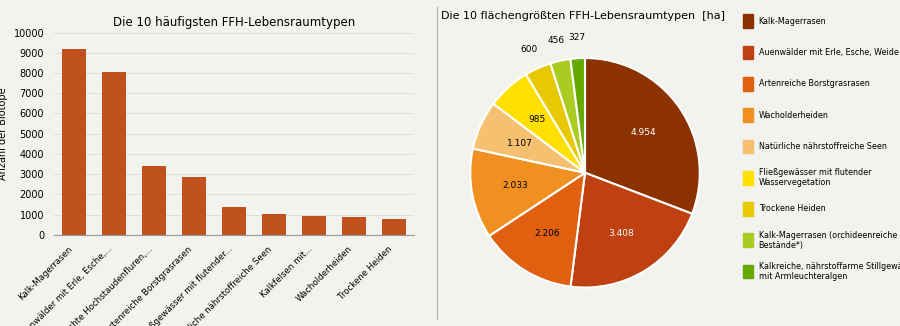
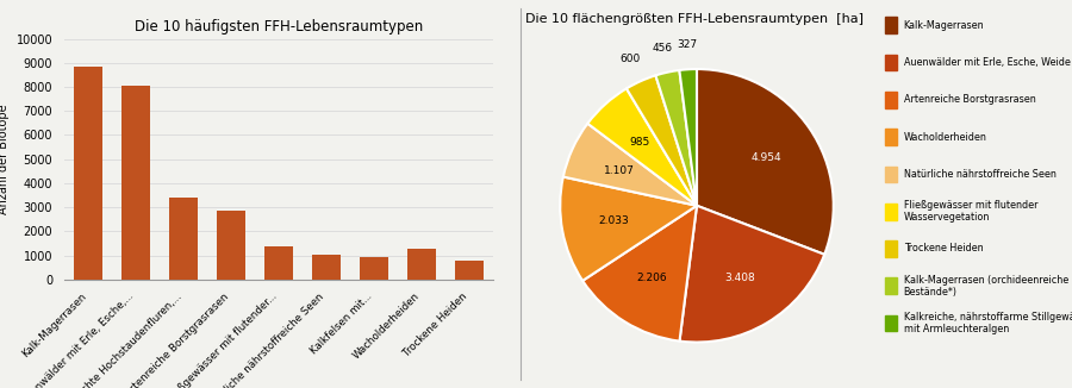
Kalk-Magerrasen: 9200 -> 8850
Wacholderheiden: 890 -> 1250
